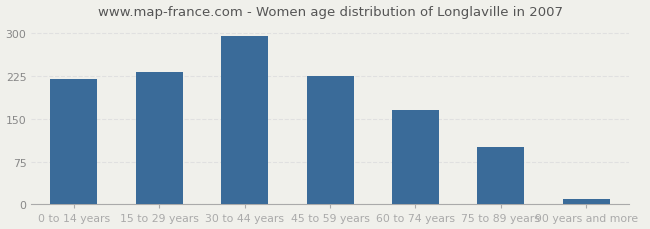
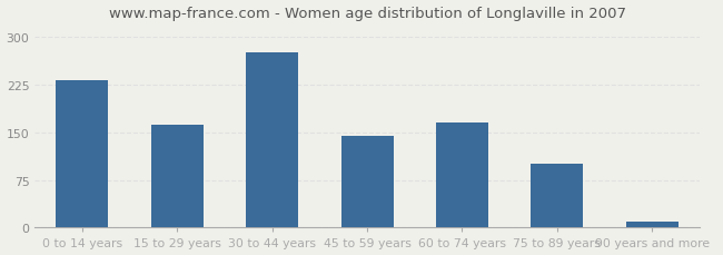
0 to 14 years: 220 -> 232
15 to 29 years: 232 -> 162
30 to 44 years: 295 -> 276
45 to 59 years: 225 -> 144
